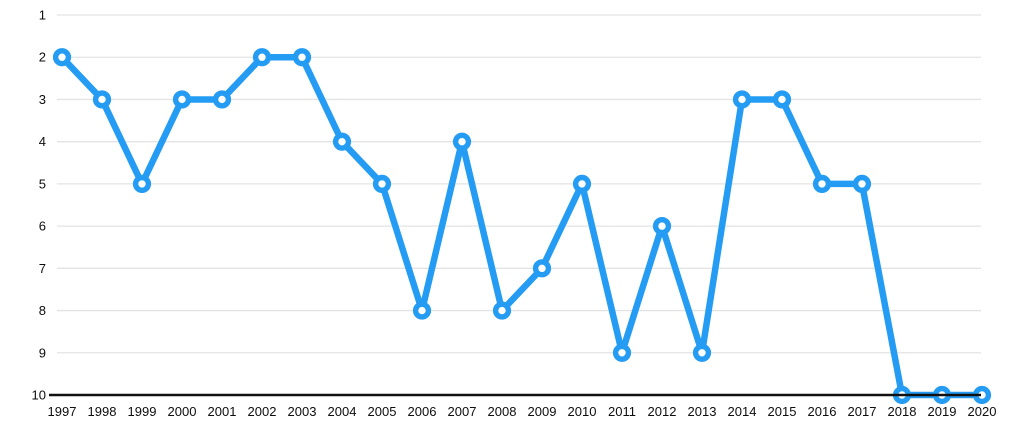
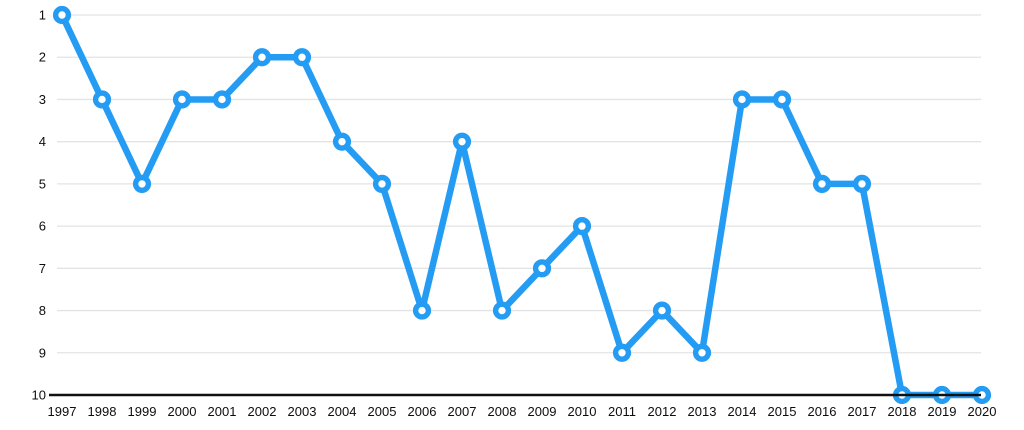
1997: 2 -> 1
2010: 5 -> 6
2012: 6 -> 8
